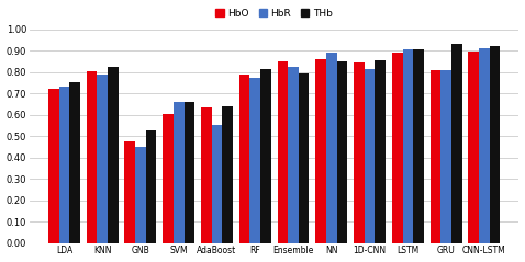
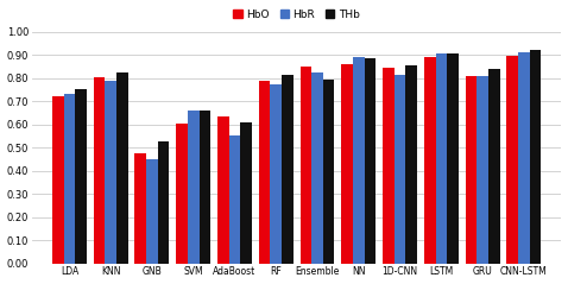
THb/AdaBoost: 0.64 -> 0.61
THb/NN: 0.85 -> 0.89
THb/GRU: 0.93 -> 0.84
